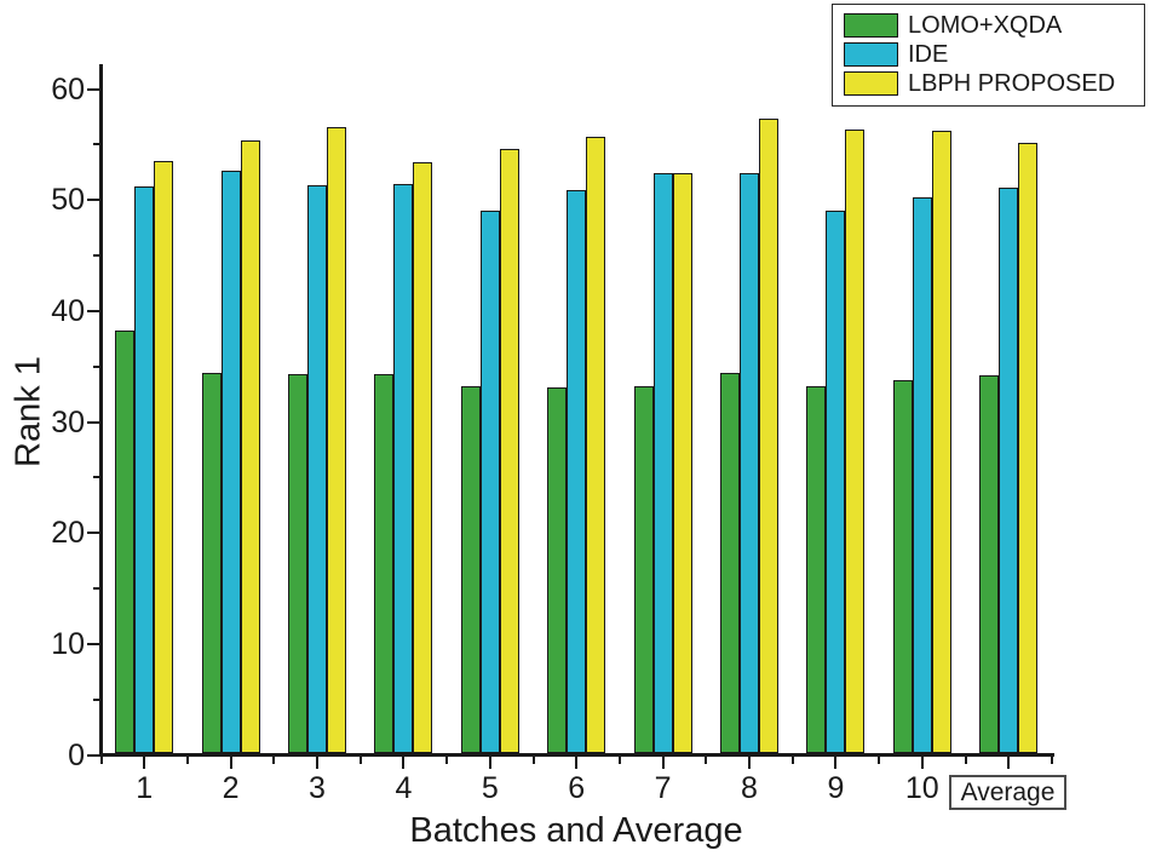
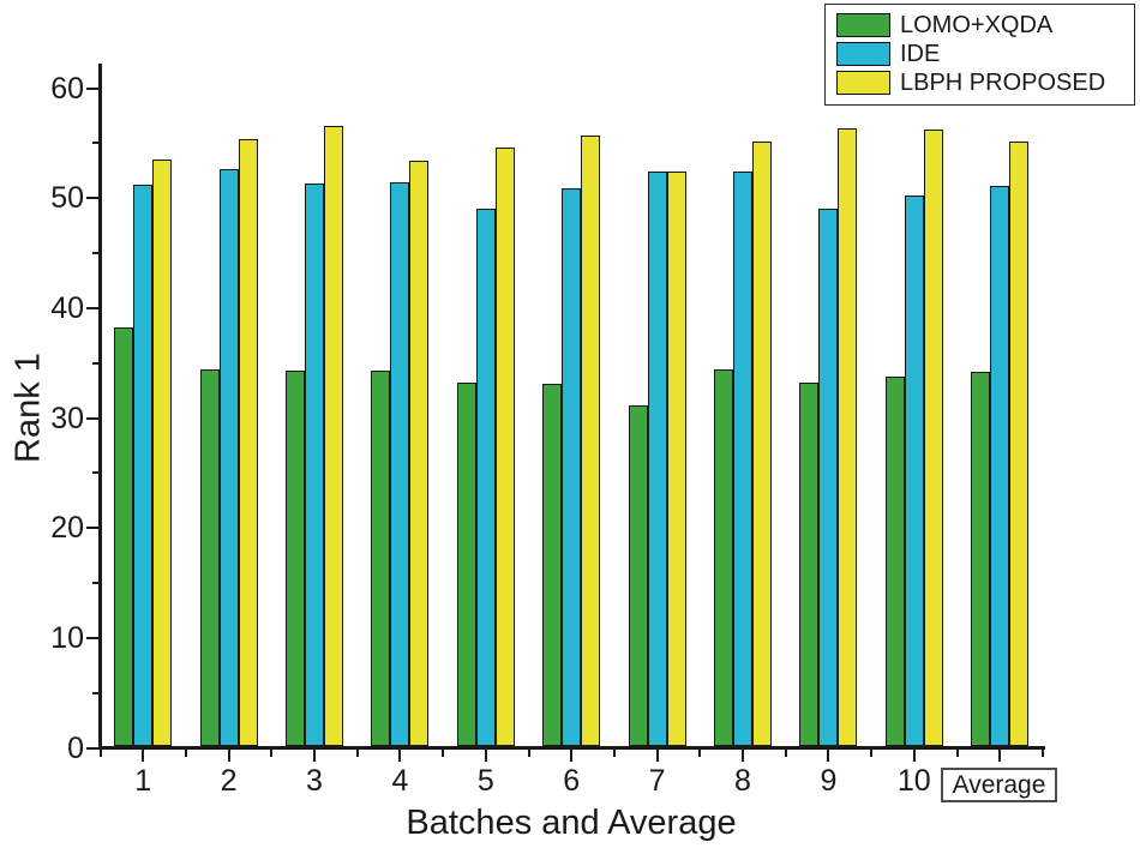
LOMO+XQDA/7: 33 -> 31
LBPH PROPOSED/8: 57 -> 55
